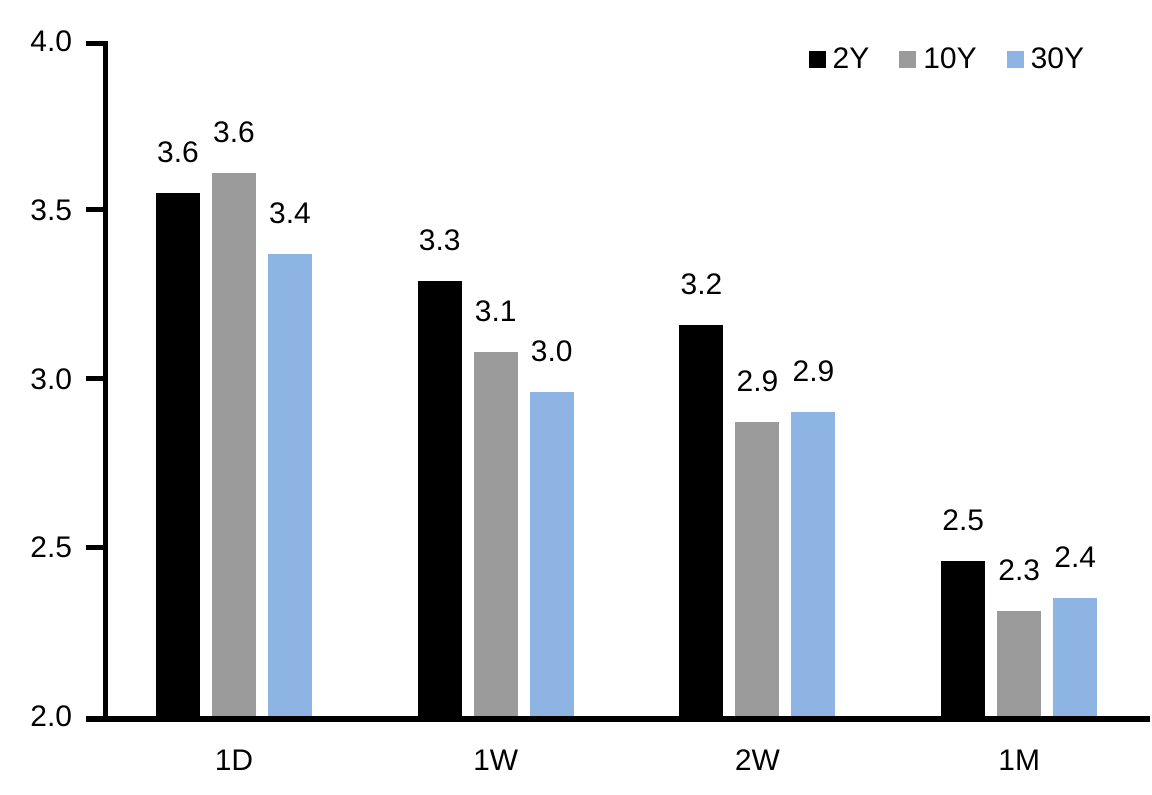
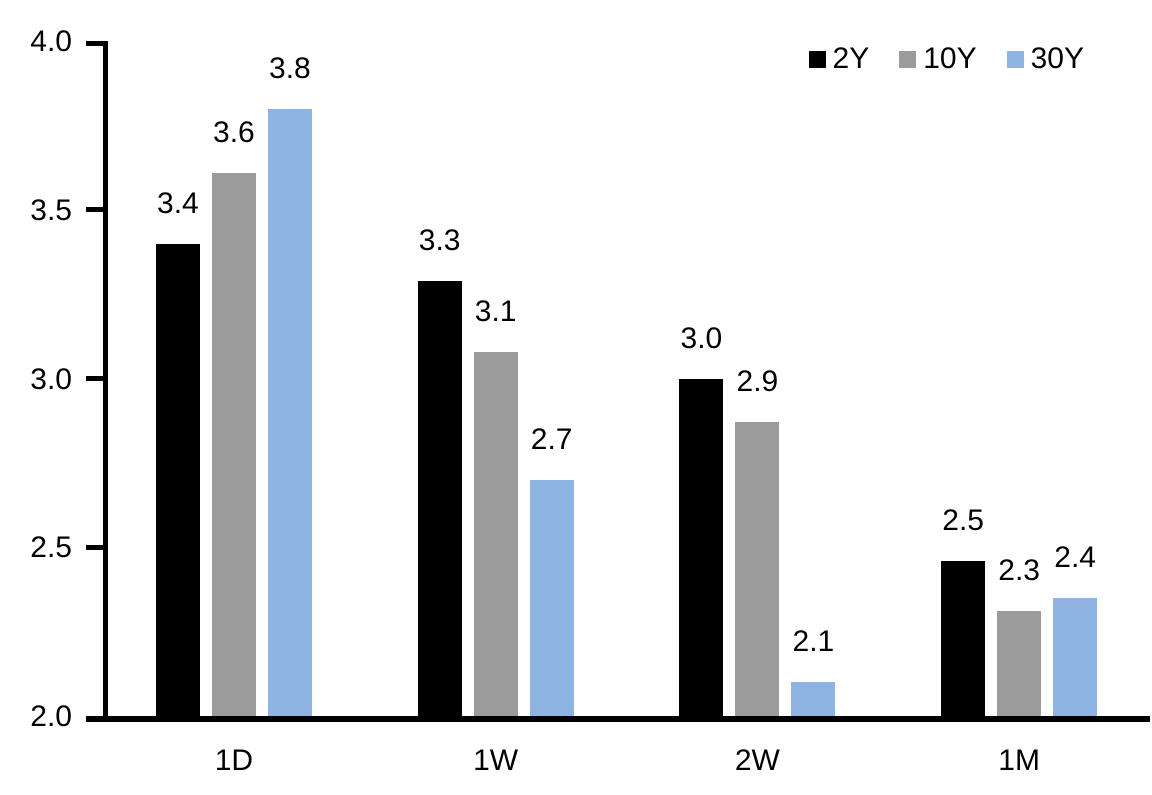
2Y/1D: 3.6 -> 3.4
30Y/1D: 3.4 -> 3.8
30Y/1W: 3.0 -> 2.7
2Y/2W: 3.2 -> 3.0
30Y/2W: 2.9 -> 2.1
